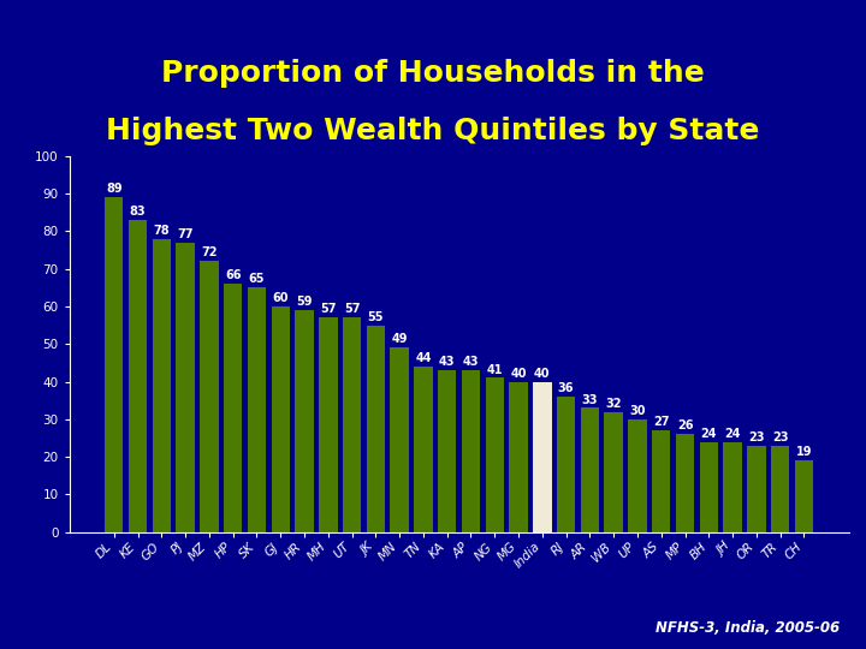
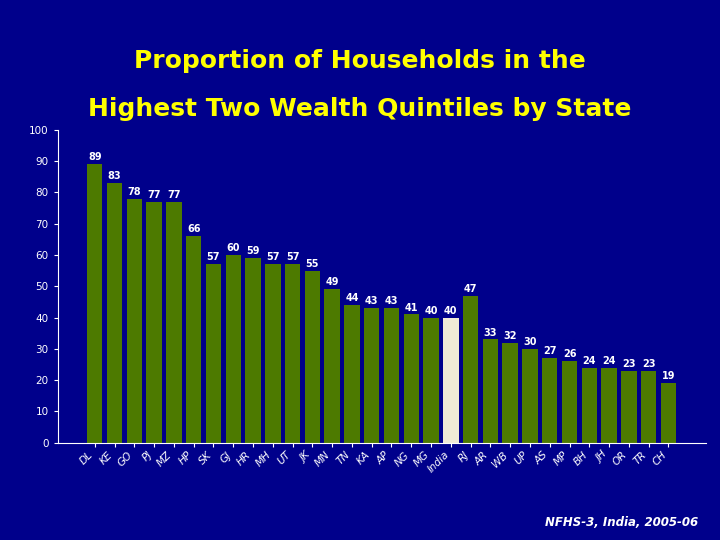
MZ: 72 -> 77
SK: 65 -> 57
RJ: 36 -> 47
